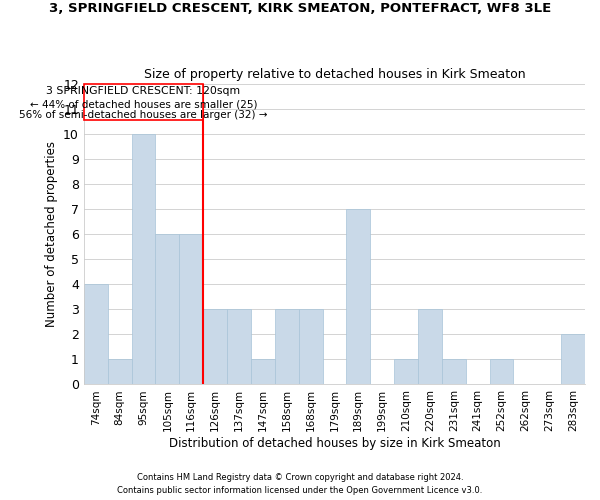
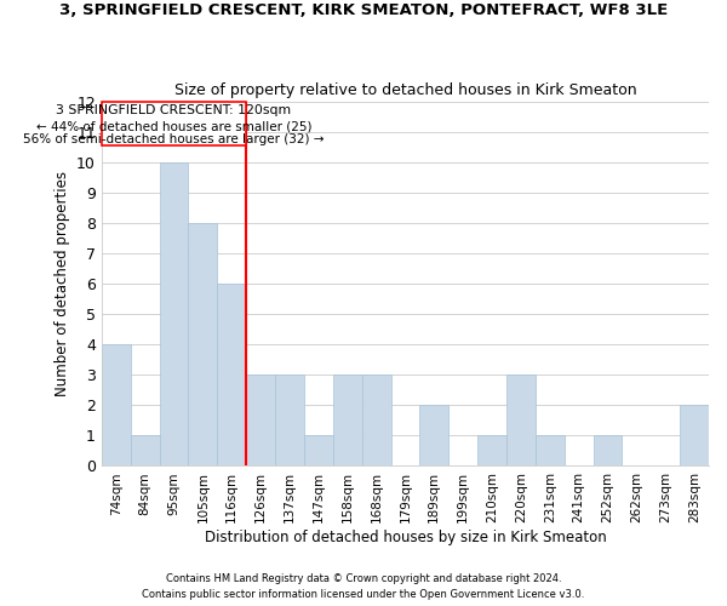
105sqm: 6 -> 8
189sqm: 7 -> 2
